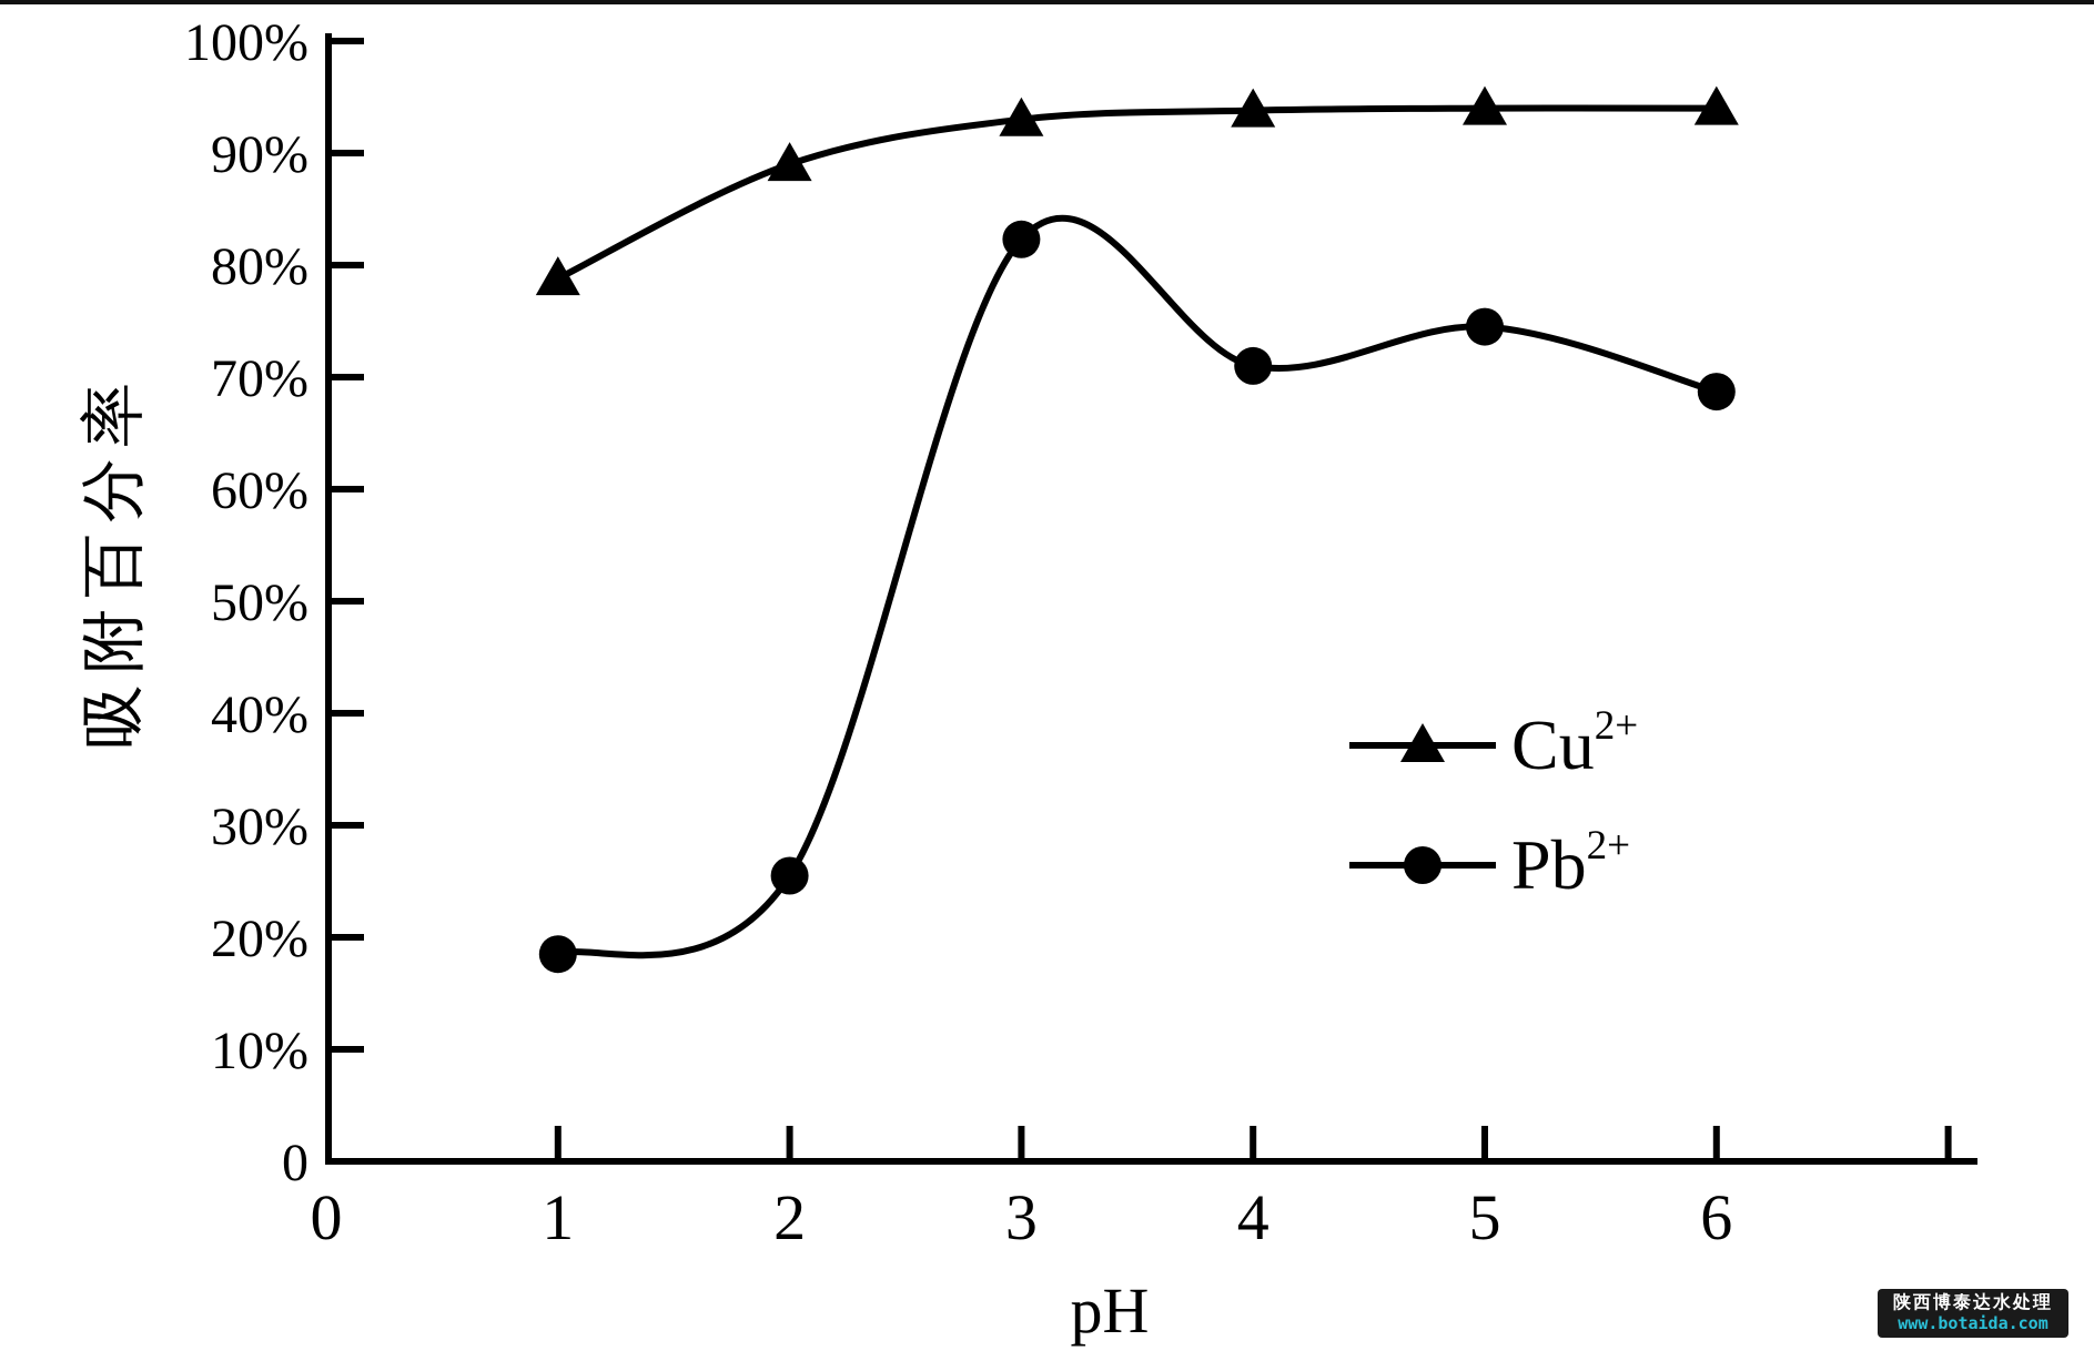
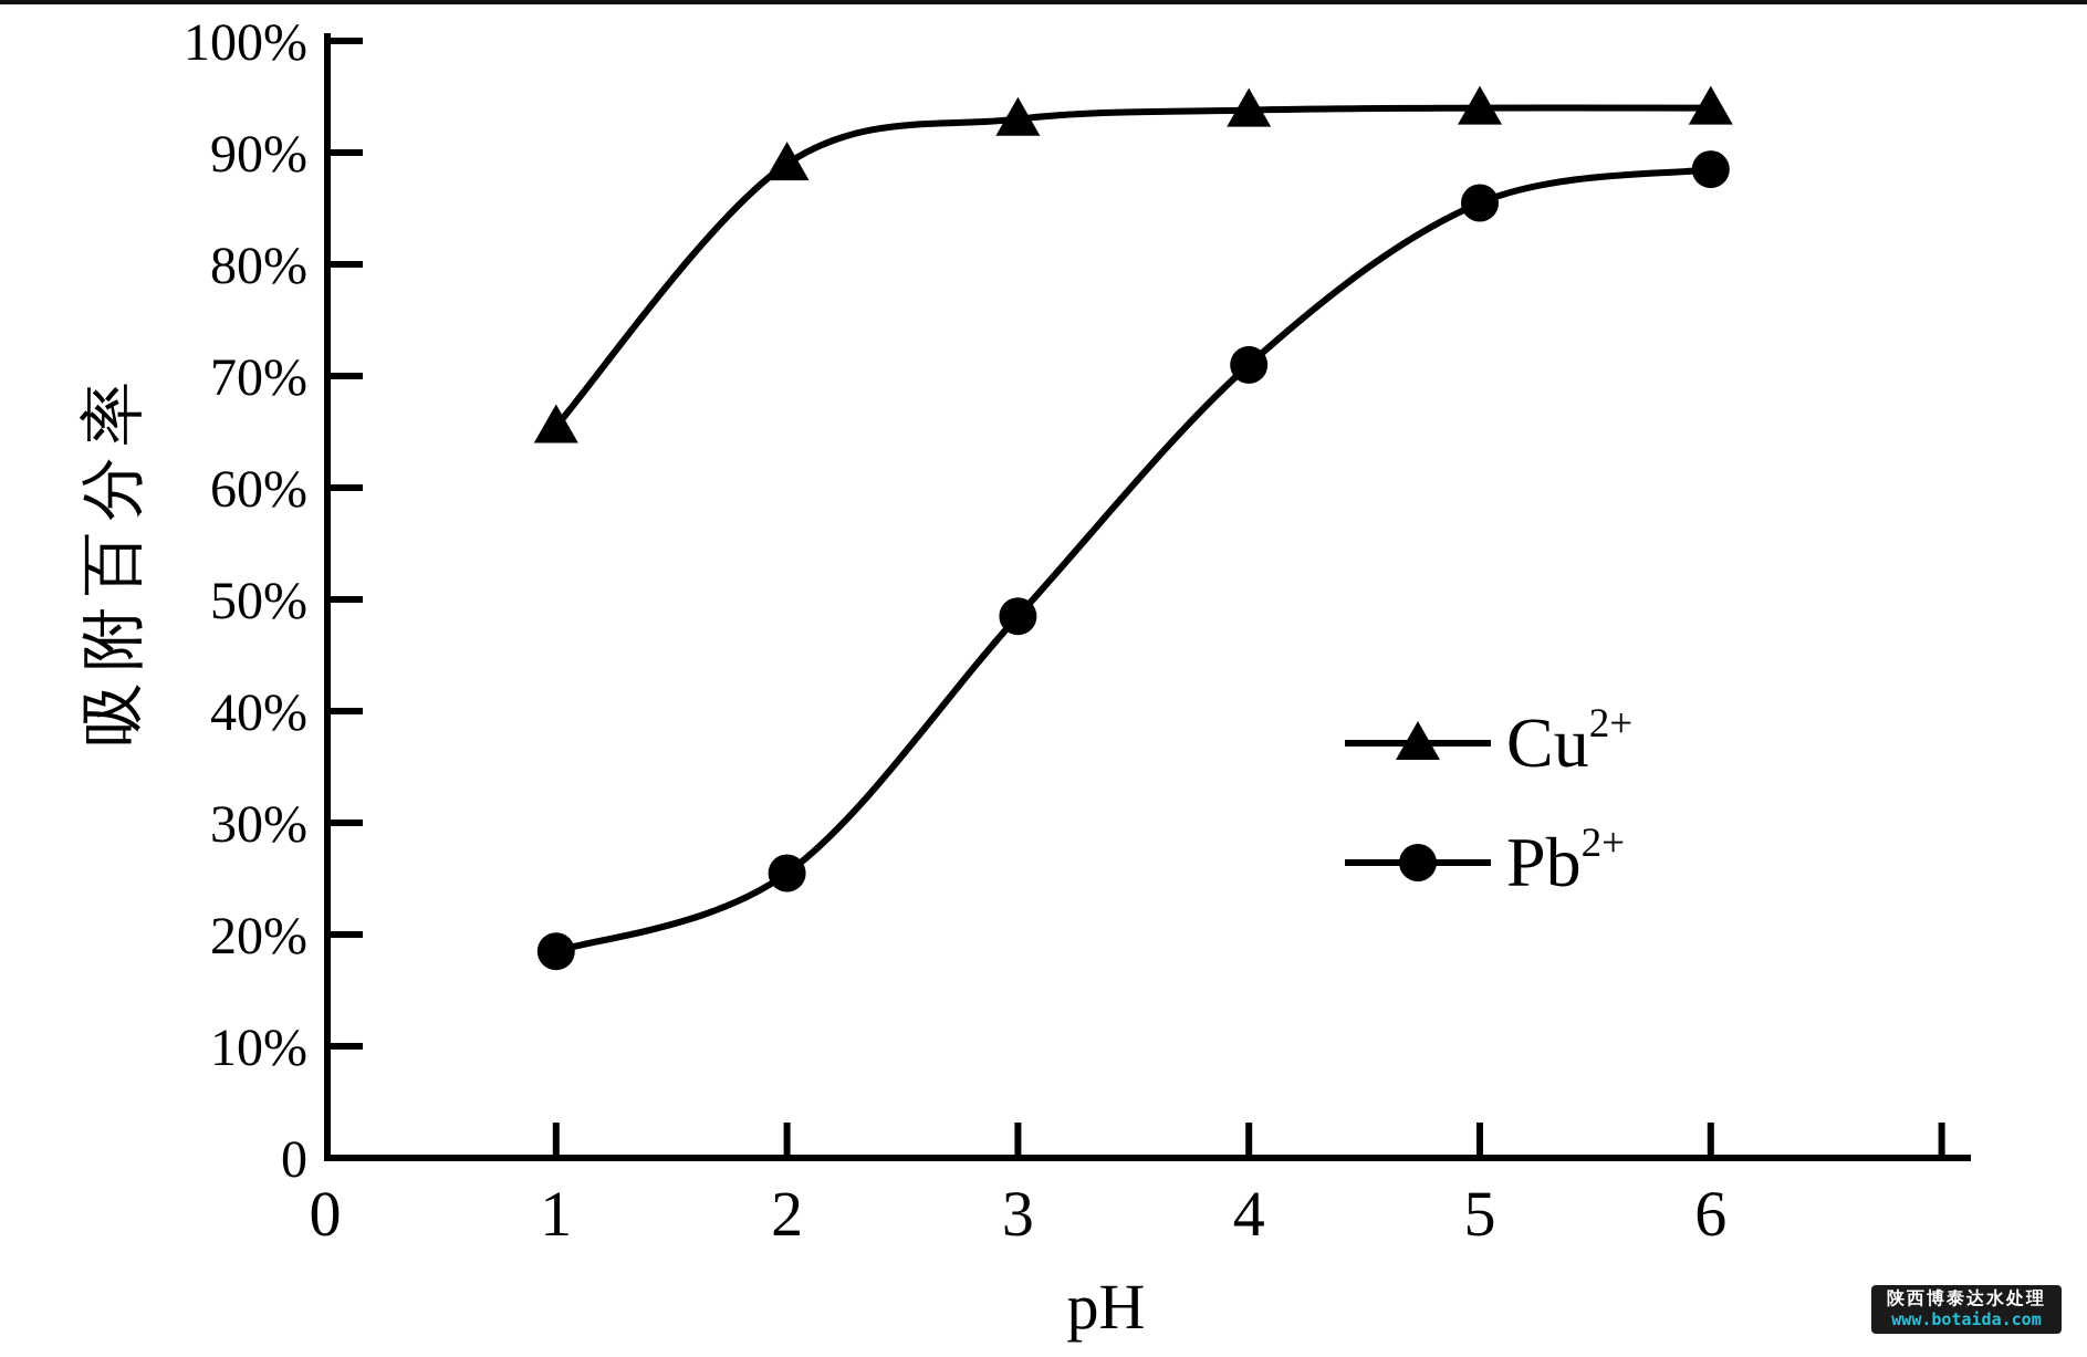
Cu2+/1: 78.8% -> 65.5%
Pb2+/3: 82.3% -> 48.5%
Pb2+/5: 74.5% -> 85.5%
Pb2+/6: 68.7% -> 88.5%
